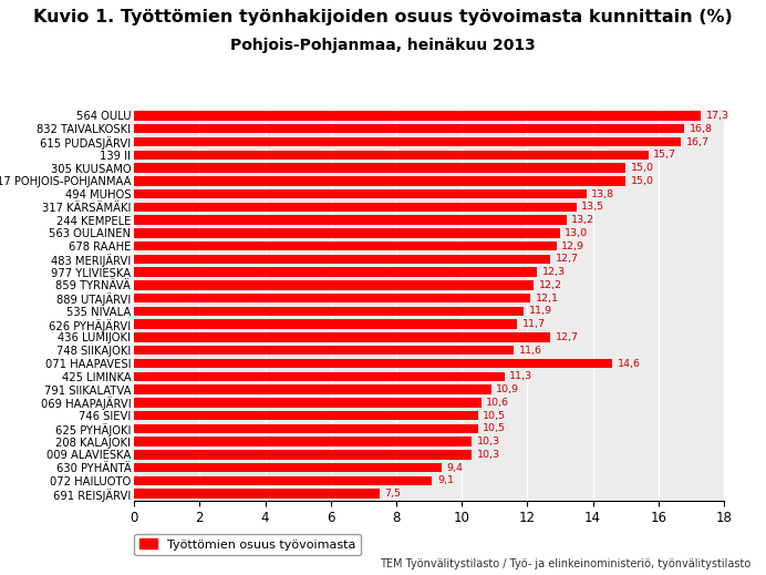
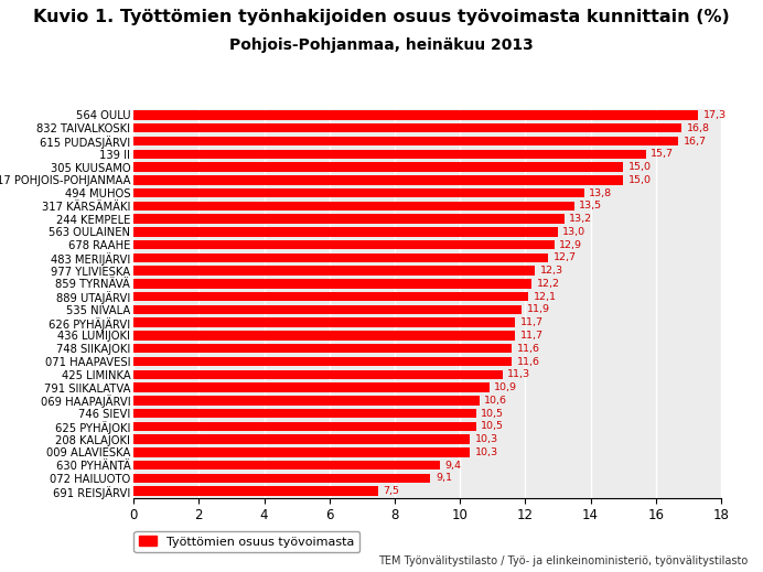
436 LUMIJOKI: 12,7 -> 11,7
071 HAAPAVESI: 14,6 -> 11,6
